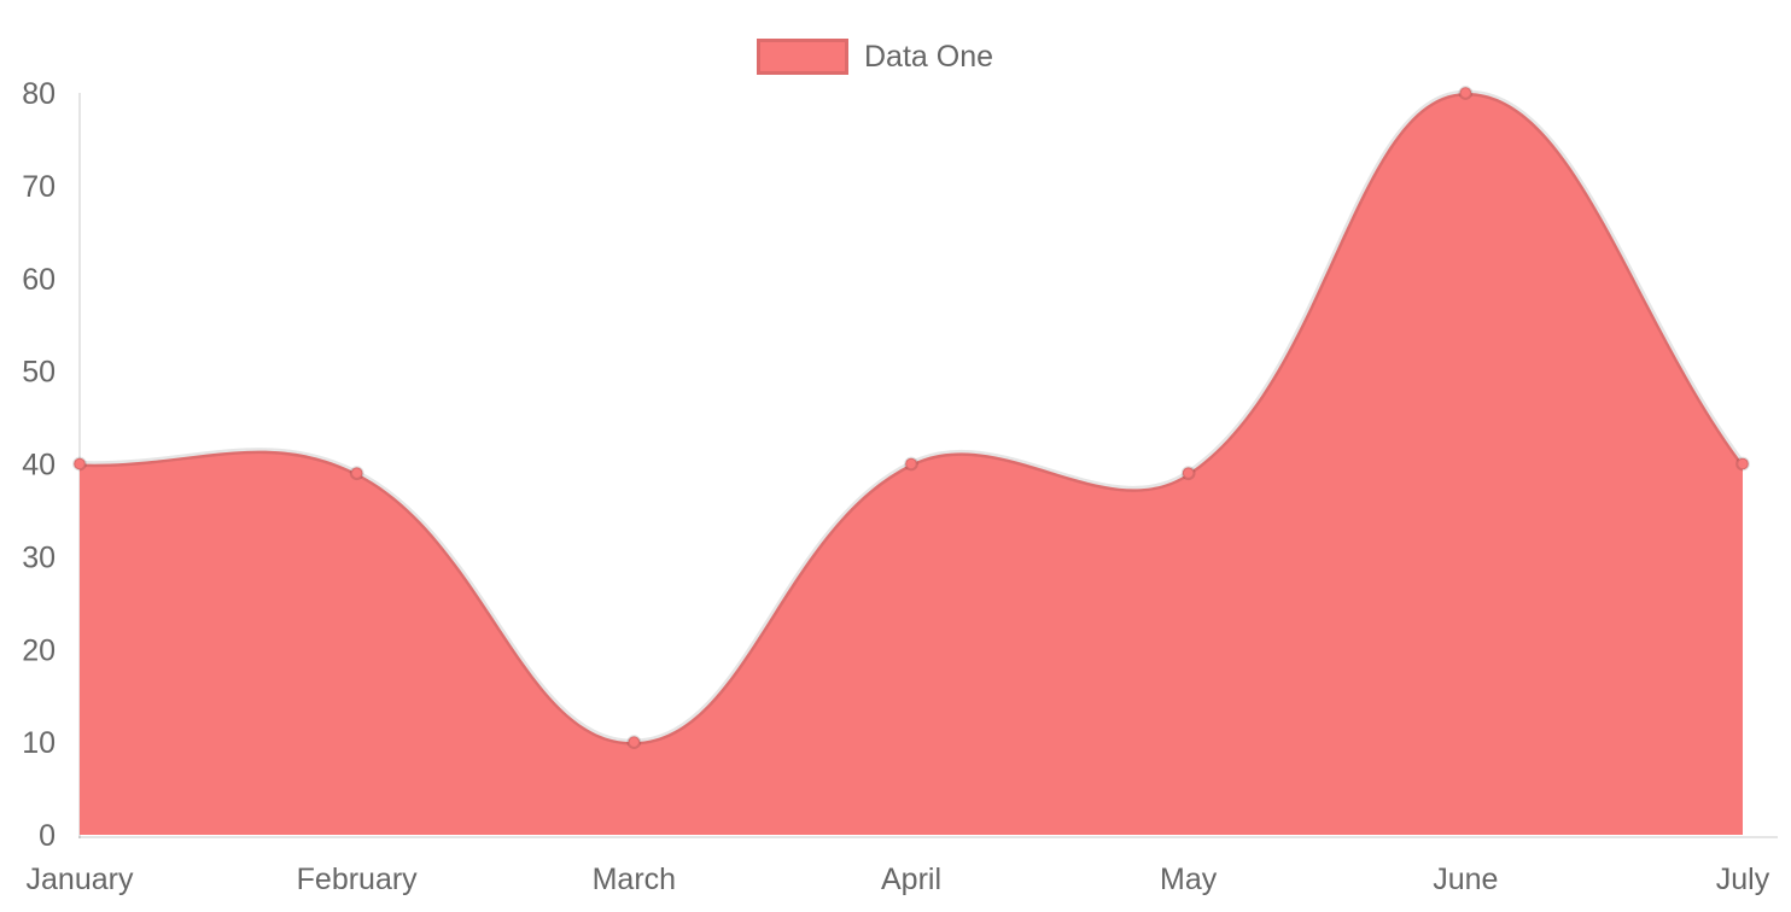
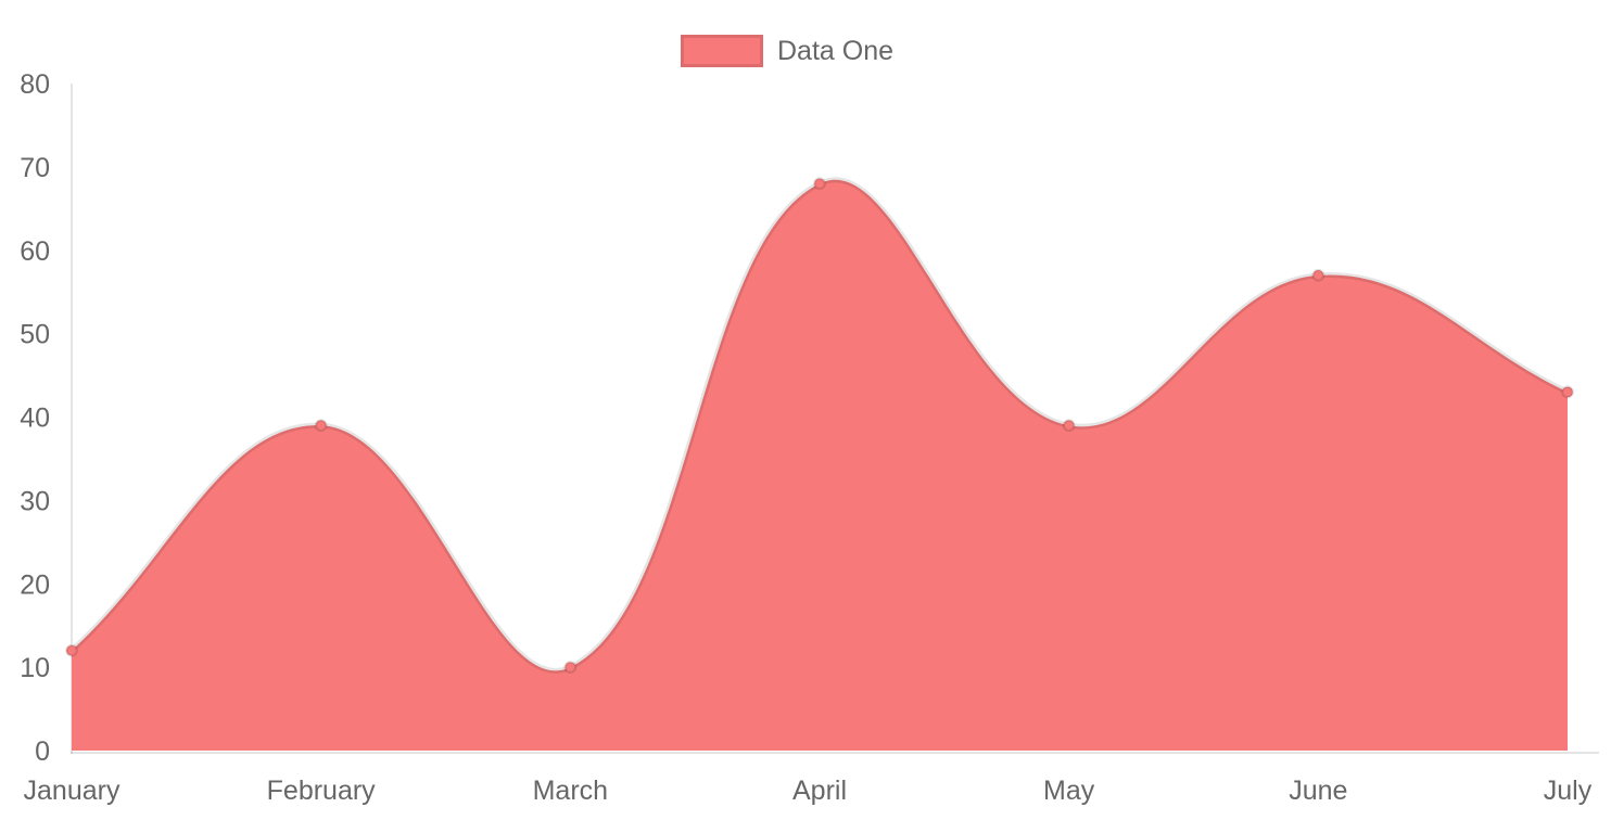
January: 40 -> 12
April: 40 -> 68
June: 80 -> 57
July: 40 -> 43
